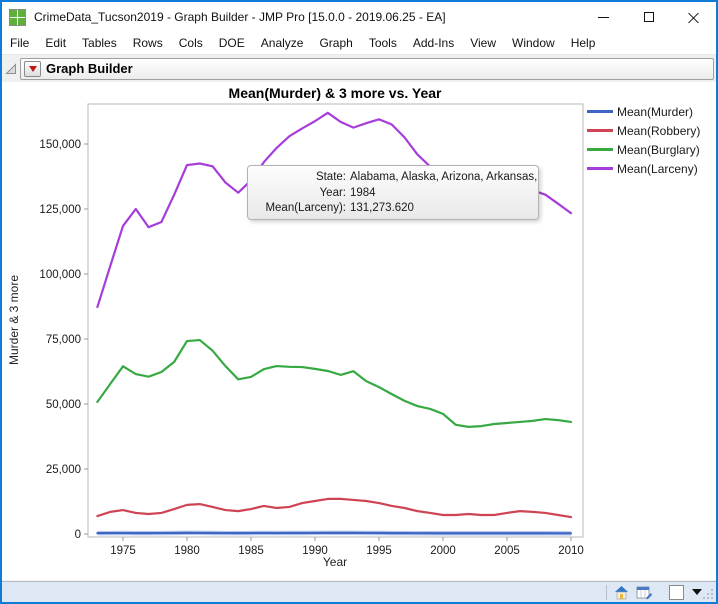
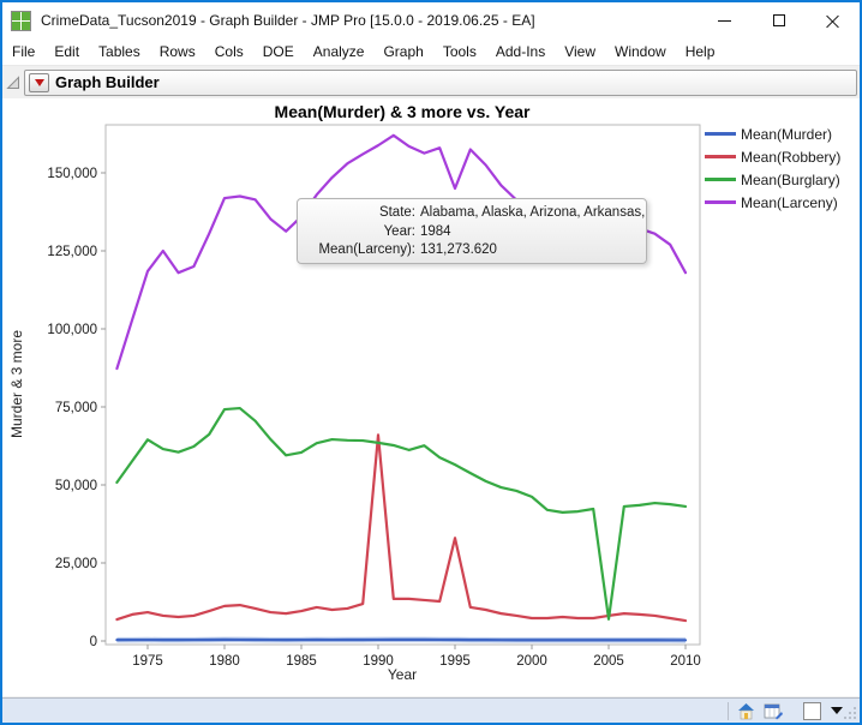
Mean(Robbery)/1990: 13000 -> 66000
Mean(Robbery)/1995: 12000 -> 33000
Mean(Larceny)/1995: 160000 -> 145000
Mean(Burglary)/2005: 43000 -> 7000
Mean(Larceny)/2010: 123000 -> 118000
